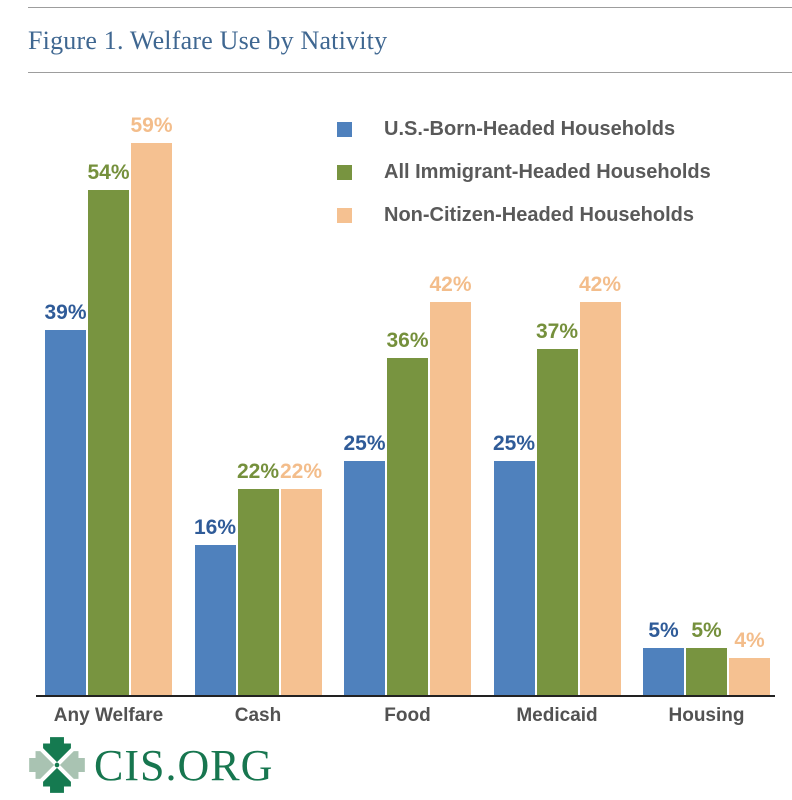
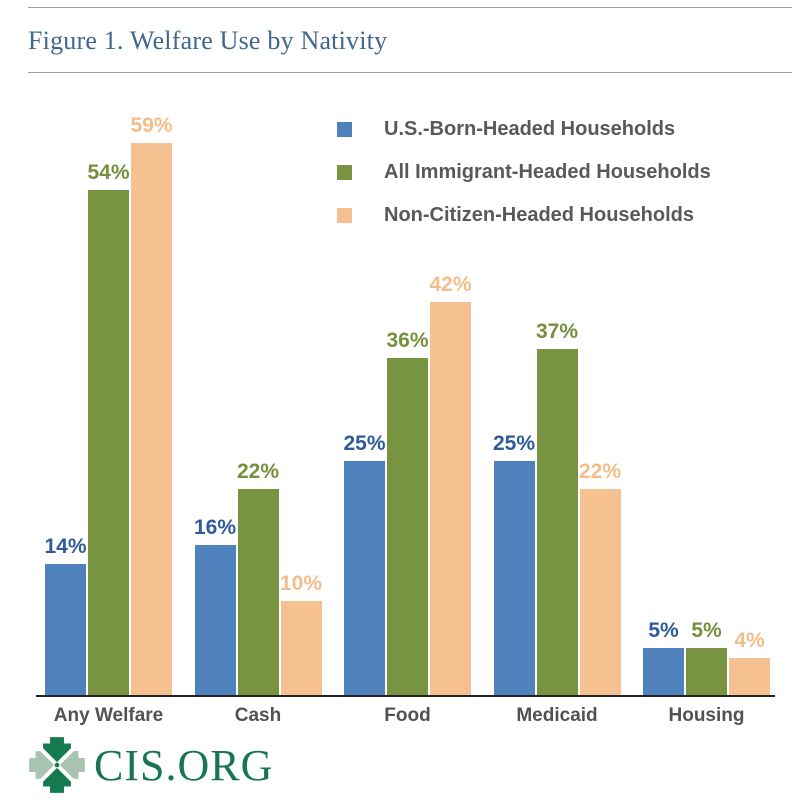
U.S.-Born-Headed Households/Any Welfare: 39% -> 14%
Non-Citizen-Headed Households/Cash: 22% -> 10%
Non-Citizen-Headed Households/Medicaid: 42% -> 22%
